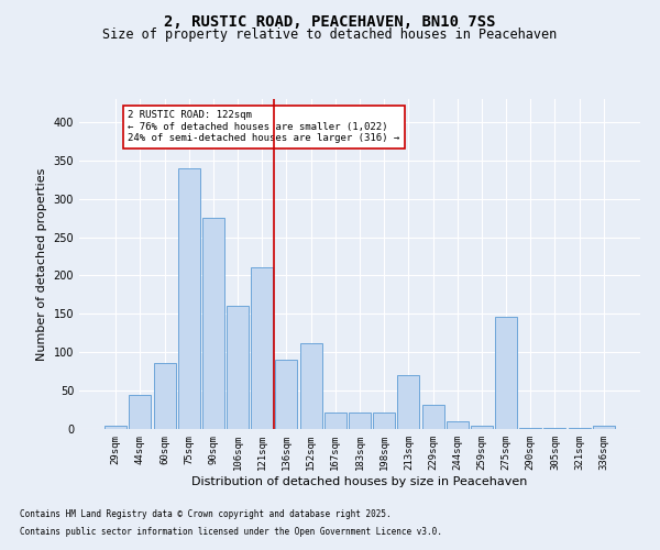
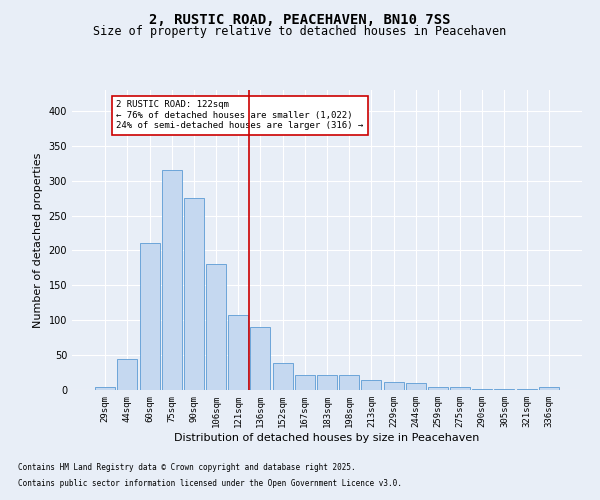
60sqm: 86 -> 211
75sqm: 340 -> 315
106sqm: 160 -> 180
121sqm: 210 -> 108
152sqm: 112 -> 38
213sqm: 70 -> 14
229sqm: 32 -> 12
275sqm: 146 -> 5
